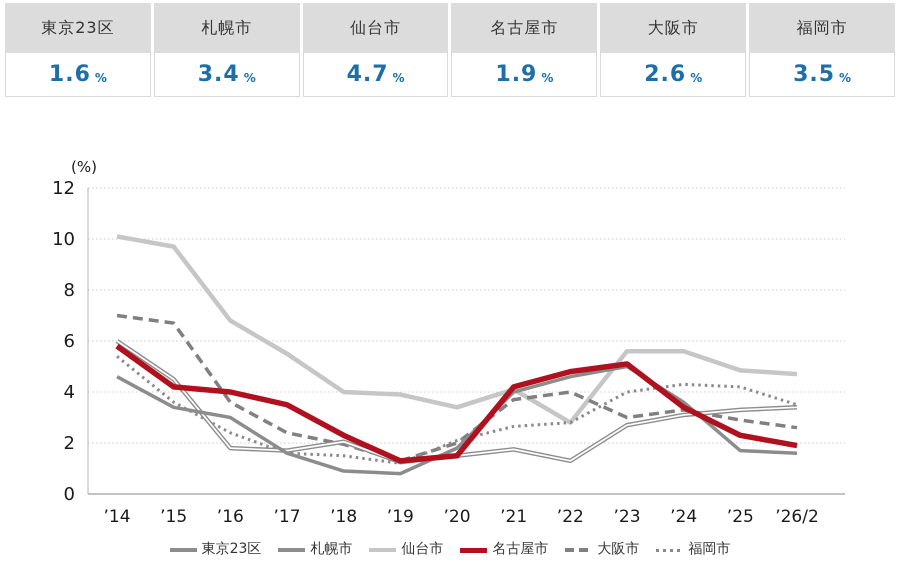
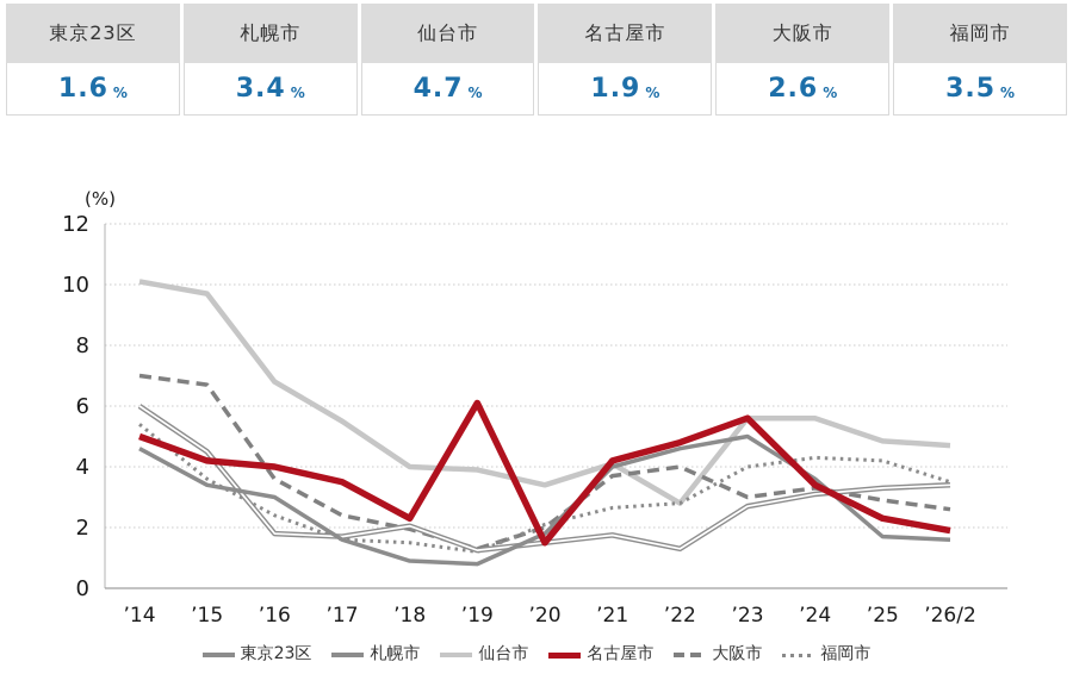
名古屋市/’14: 5.8 -> 5.0
名古屋市/’19: 1.3 -> 6.1
名古屋市/’23: 5.1 -> 5.6
